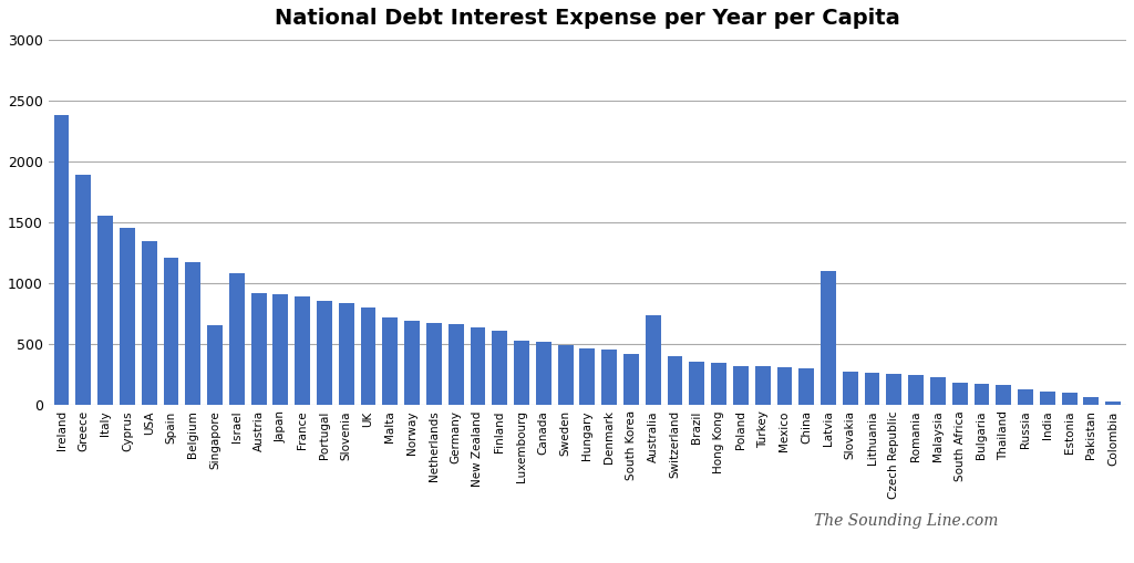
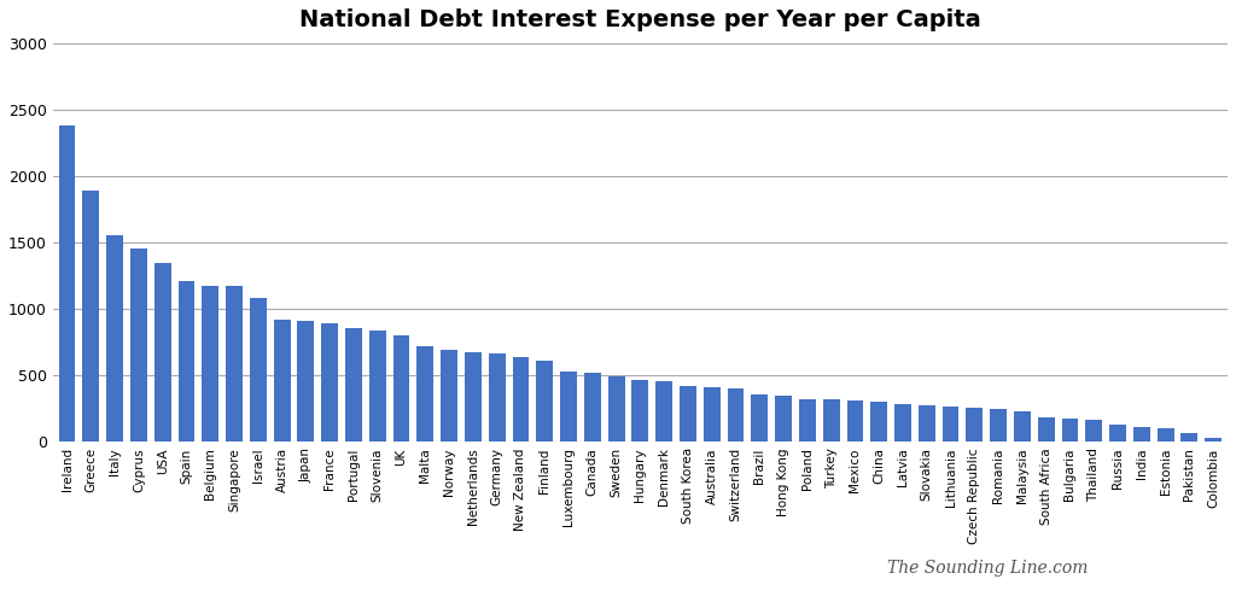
Singapore: 660 -> 1180
Australia: 740 -> 420
Latvia: 1100 -> 290
